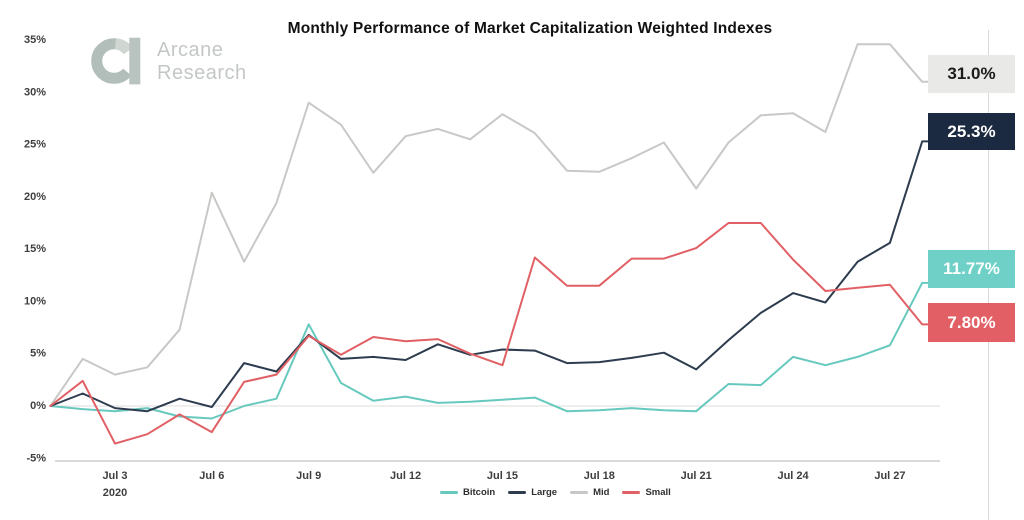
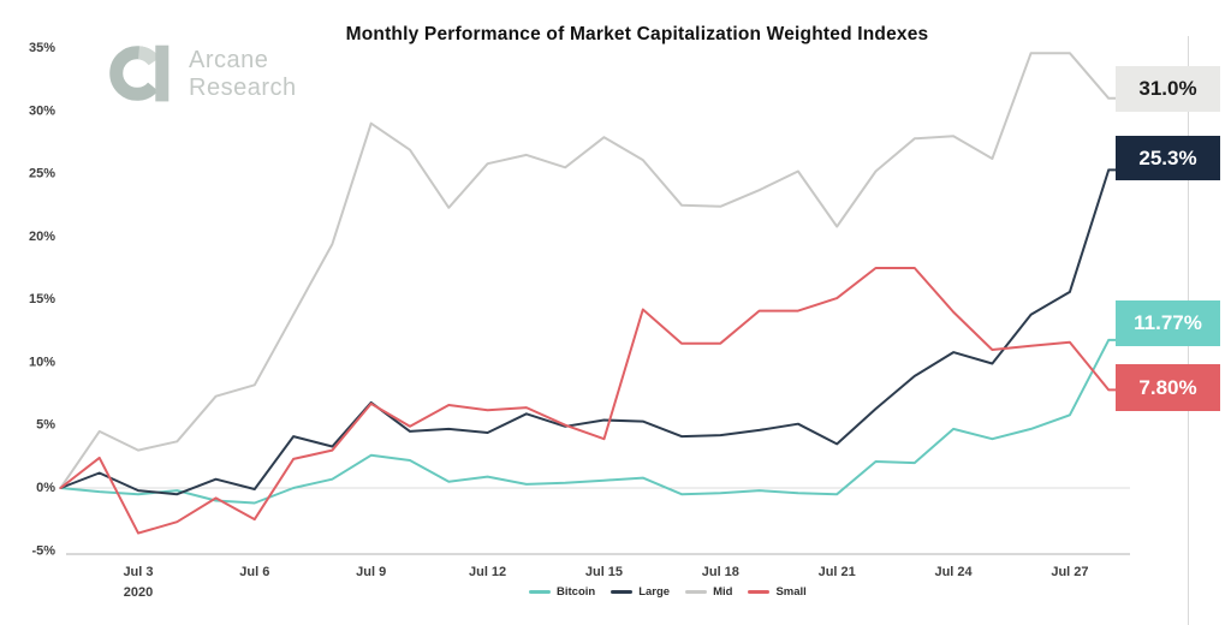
Mid/Jul 6: 20.4% -> 8.2%
Bitcoin/Jul 9: 7.8% -> 2.6%
